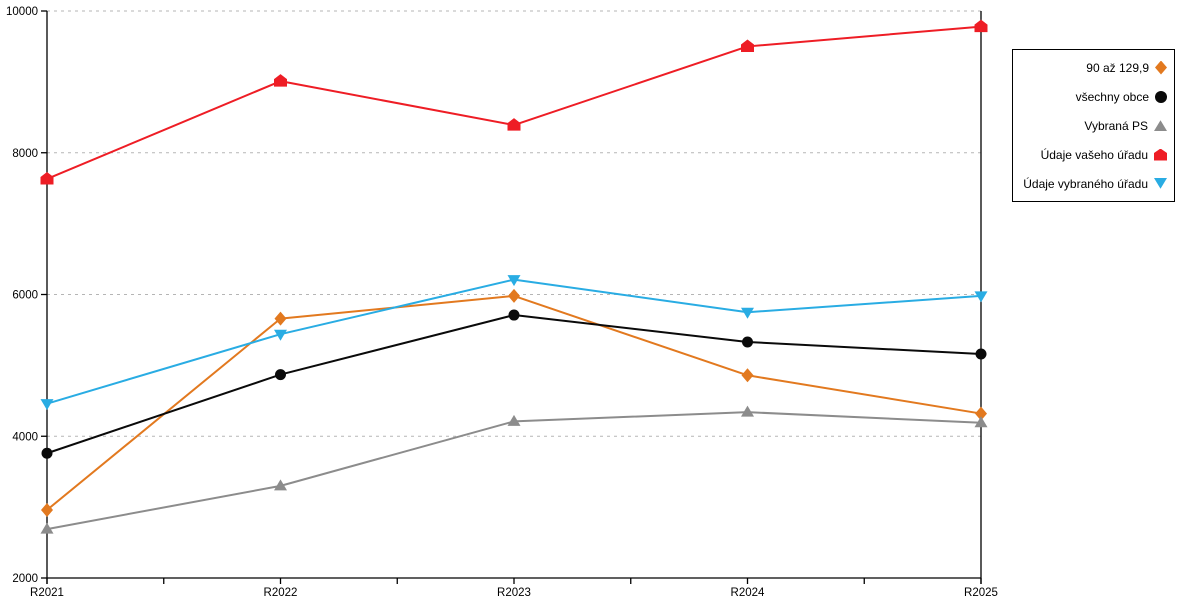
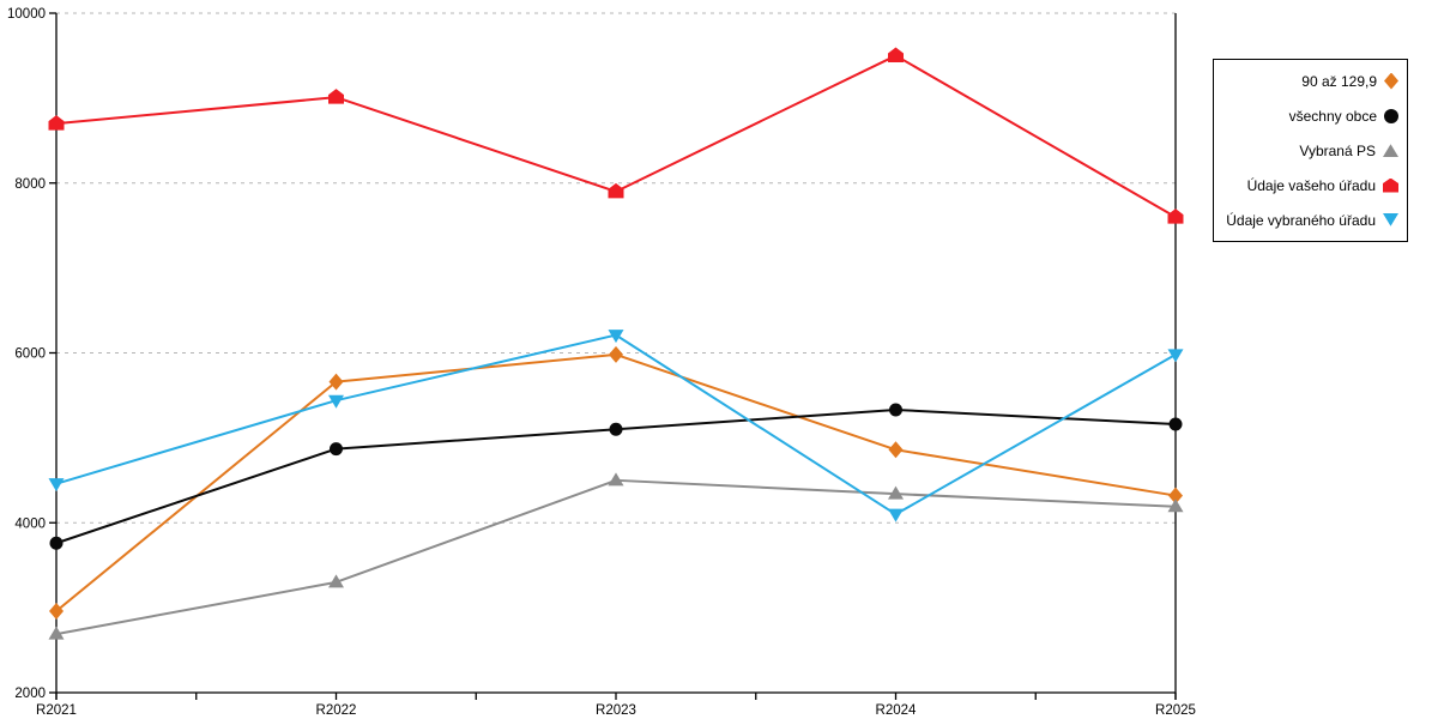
Údaje vašeho úřadu/R2021: 7600 -> 8700
všechny obce/R2023: 5700 -> 5100
Vybraná PS/R2023: 4200 -> 4500
Údaje vašeho úřadu/R2023: 8400 -> 7900
Údaje vybraného úřadu/R2024: 5800 -> 4100
Údaje vašeho úřadu/R2025: 9800 -> 7600
